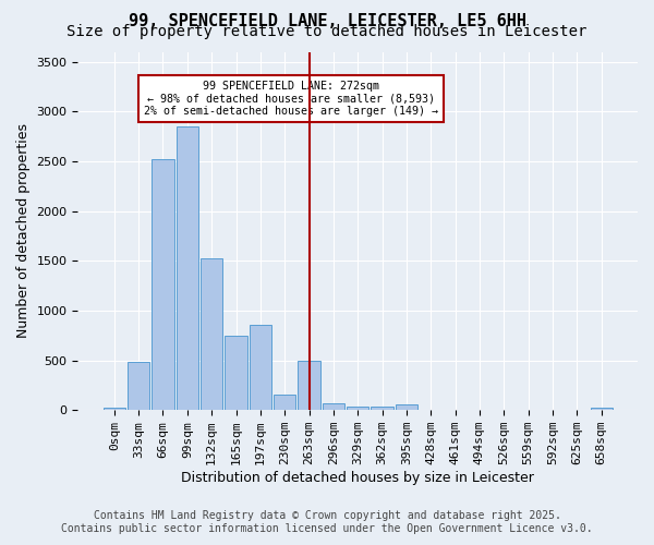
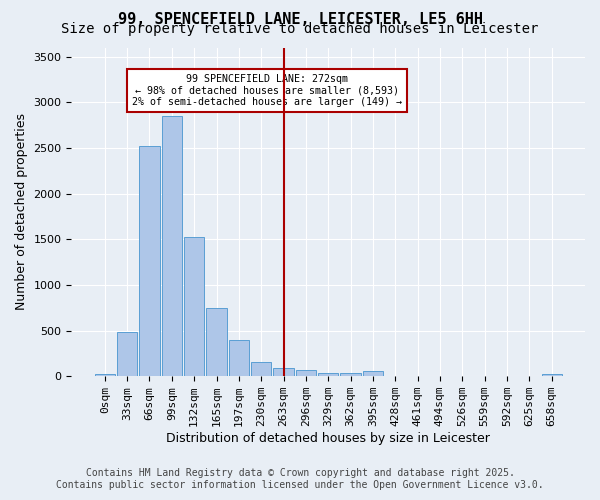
197sqm: 860 -> 400
263sqm: 500 -> 90
